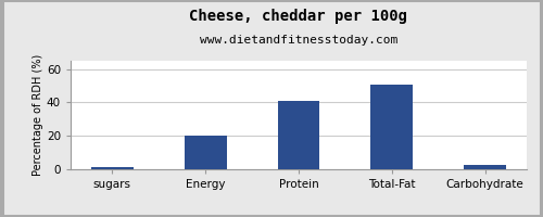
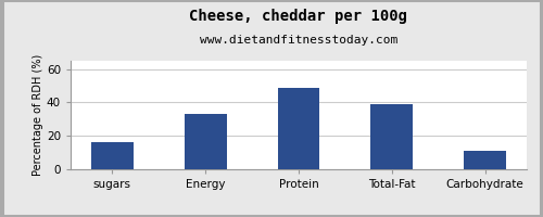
sugars: 1 -> 16
Energy: 20 -> 33
Protein: 41 -> 49
Total-Fat: 51 -> 39
Carbohydrate: 2 -> 11
